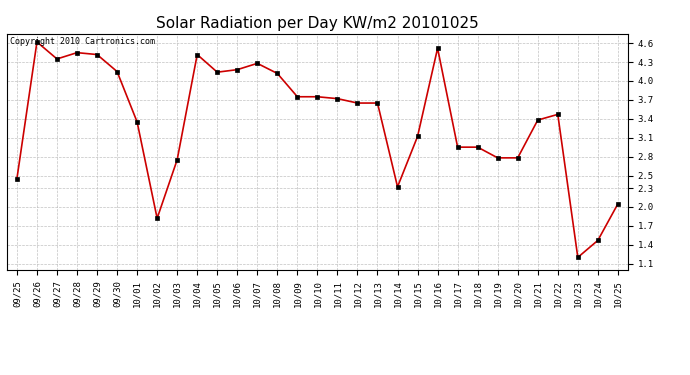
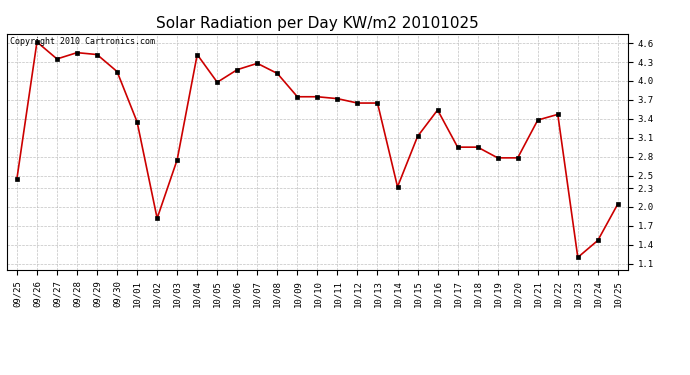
10/05: 4.14 -> 3.98
10/16: 4.52 -> 3.54
